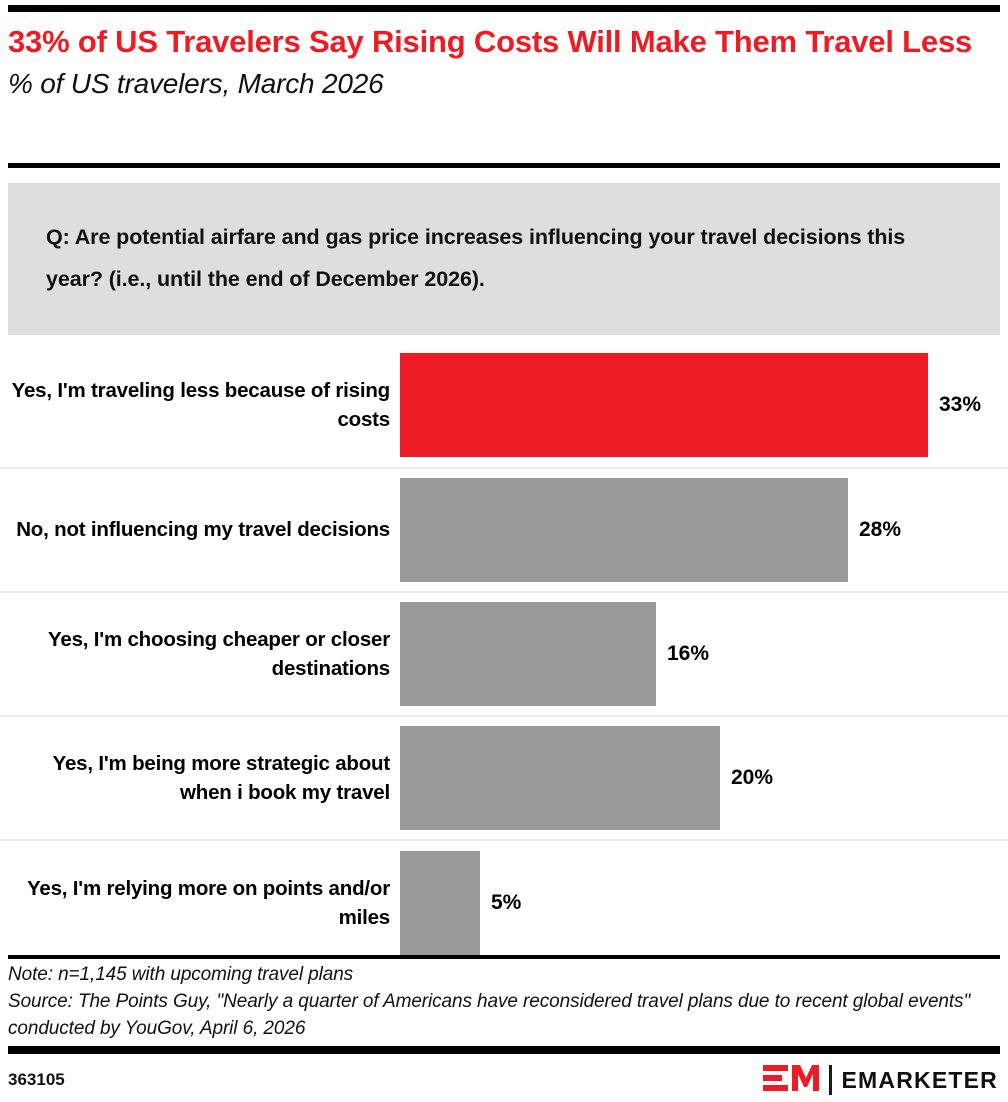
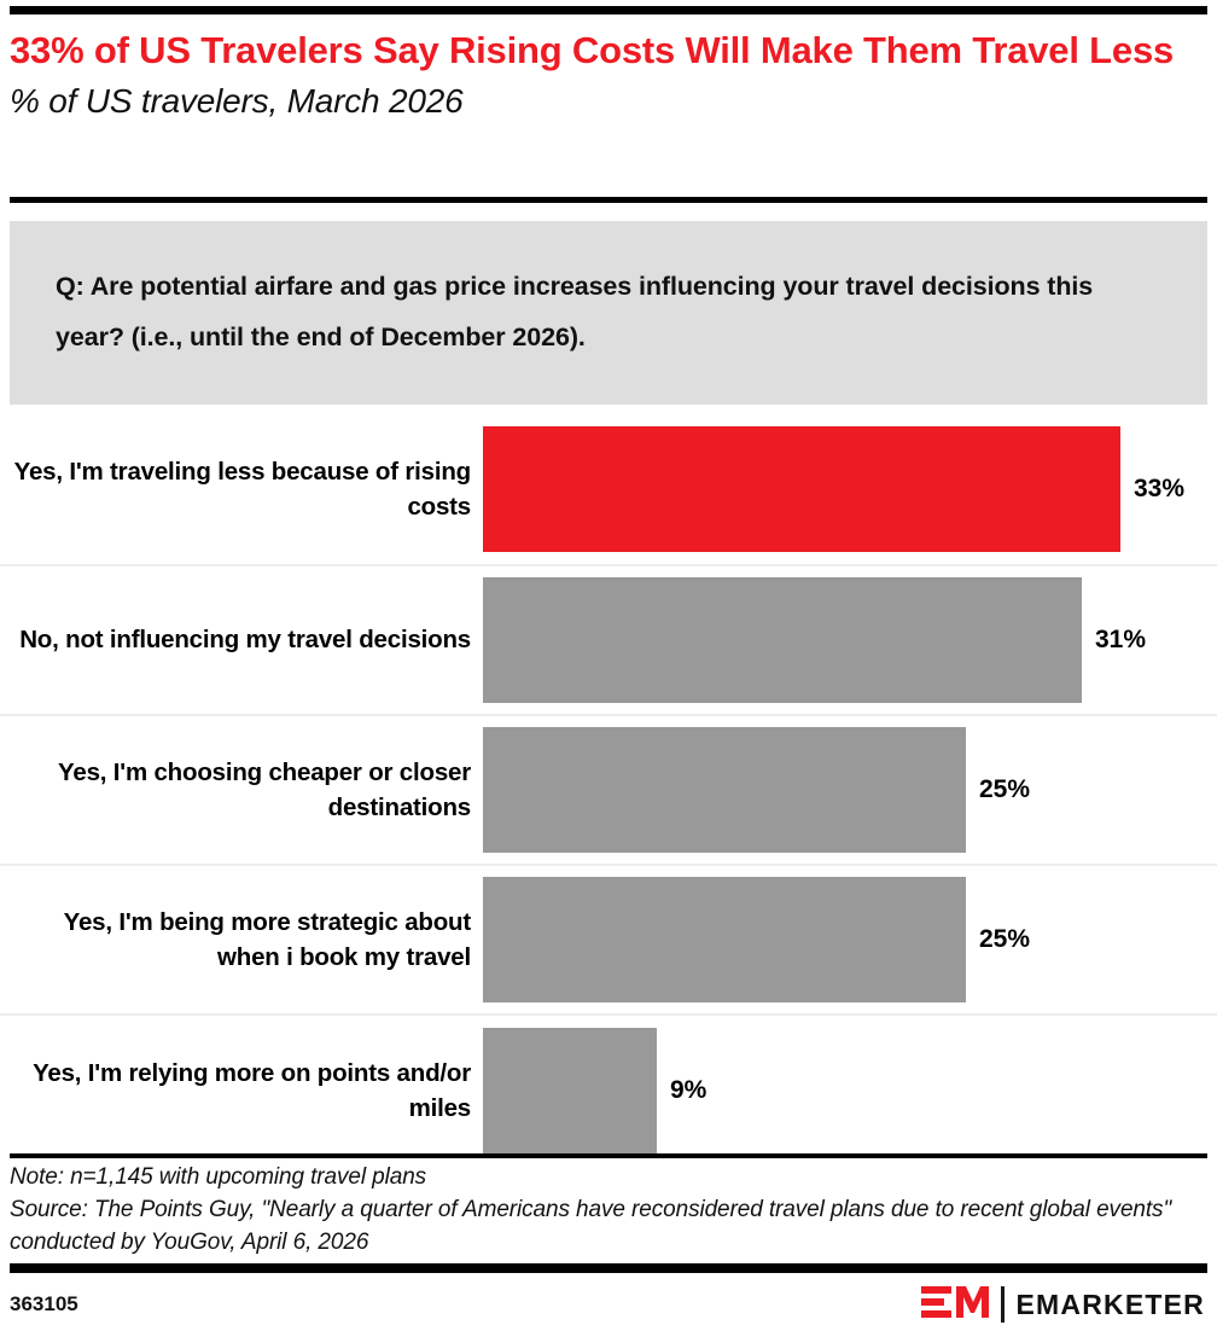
No, not influencing my travel decisions: 28% -> 31%
Yes, I'm choosing cheaper or closer destinations: 16% -> 25%
Yes, I'm being more strategic about when i book my travel: 20% -> 25%
Yes, I'm relying more on points and/or miles: 5% -> 9%
